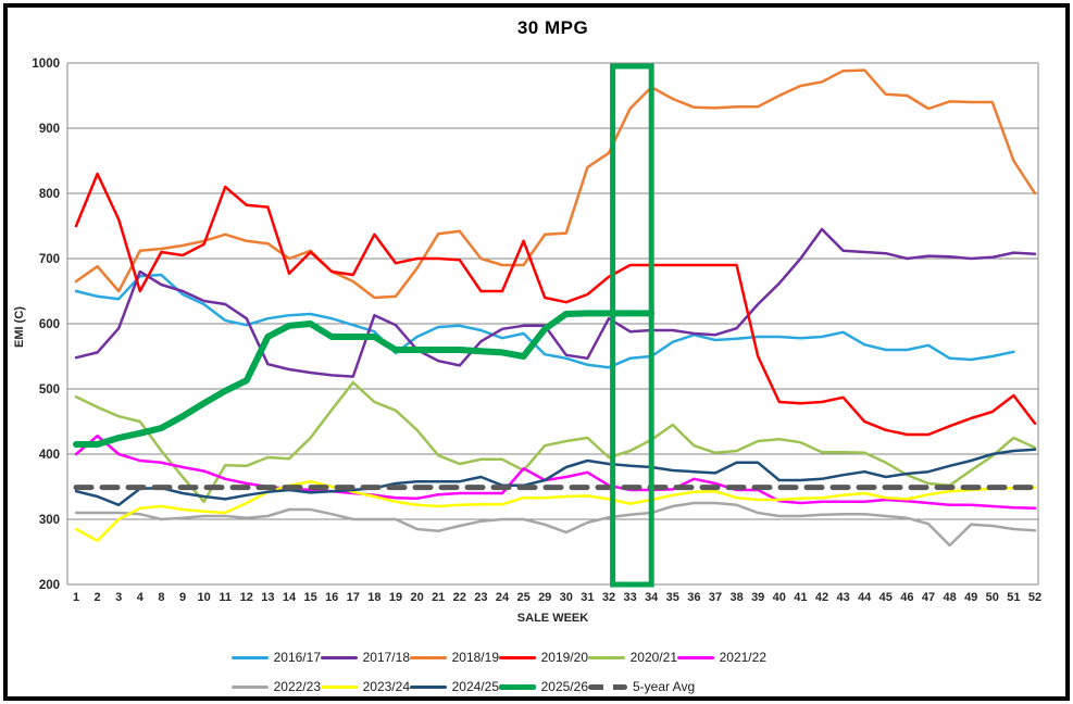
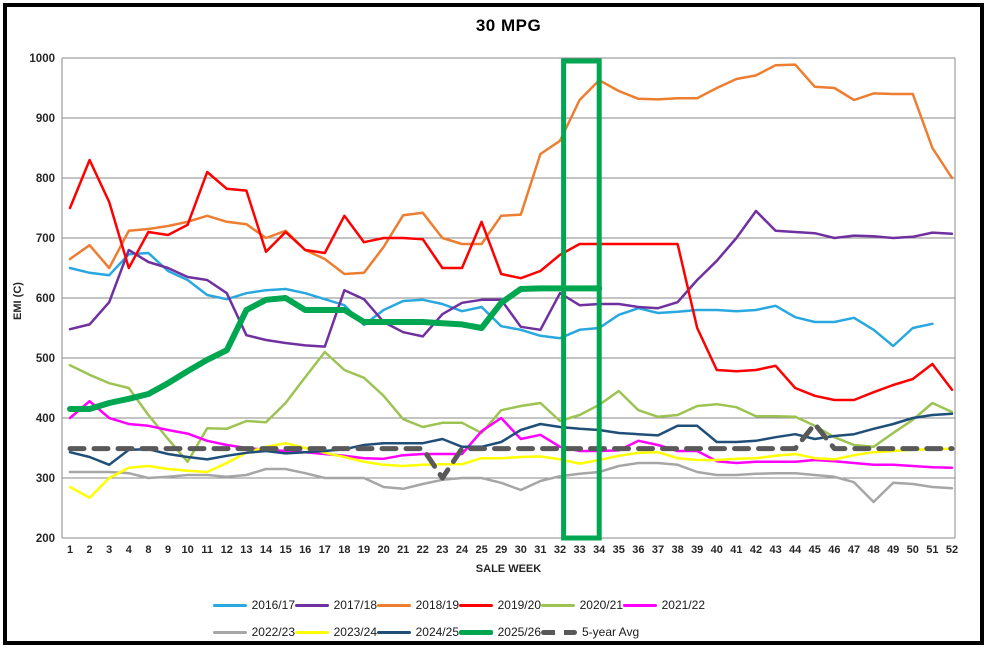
5-year Avg/23: 350 -> 300
2021/22/29: 360 -> 400
5-year Avg/45: 350 -> 390
2016/17/49: 540 -> 520
